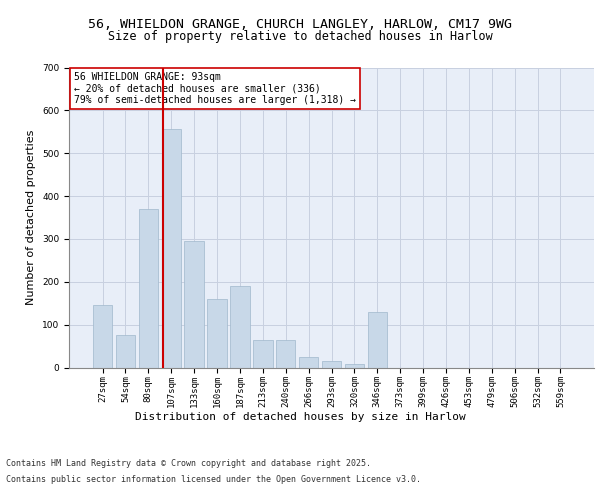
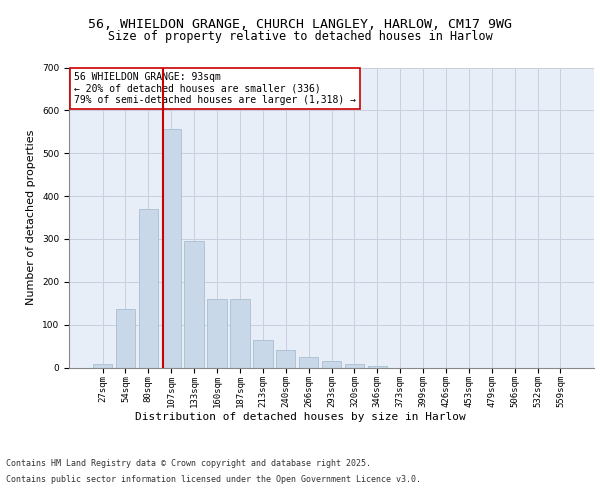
27sqm: 145 -> 8
54sqm: 75 -> 137
187sqm: 190 -> 160
240sqm: 65 -> 42
346sqm: 130 -> 3
